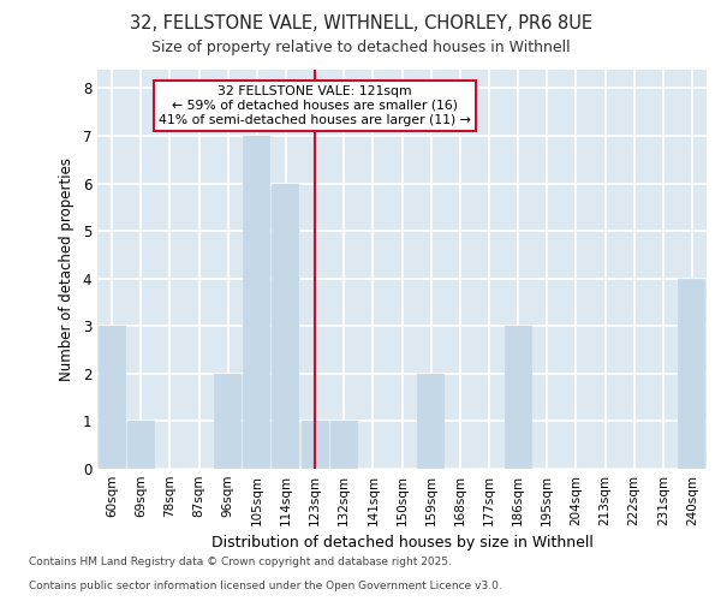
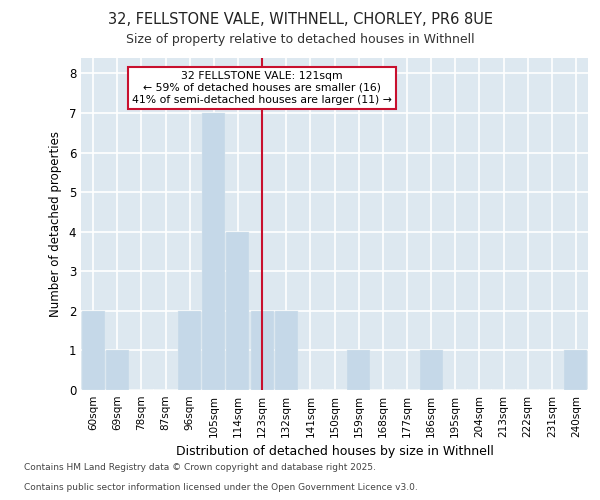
60sqm: 3 -> 2
114sqm: 6 -> 4
123sqm: 1 -> 2
132sqm: 1 -> 2
159sqm: 2 -> 1
186sqm: 3 -> 1
240sqm: 4 -> 1
